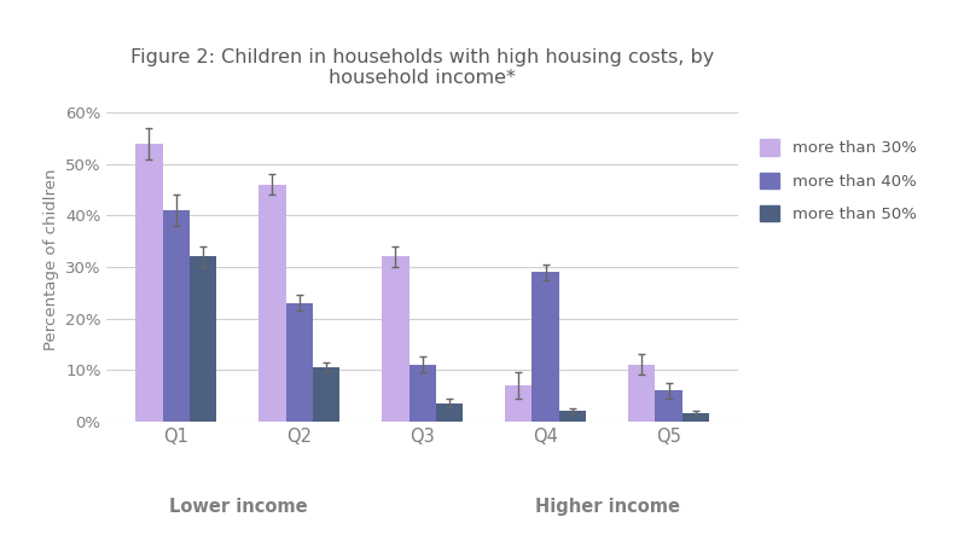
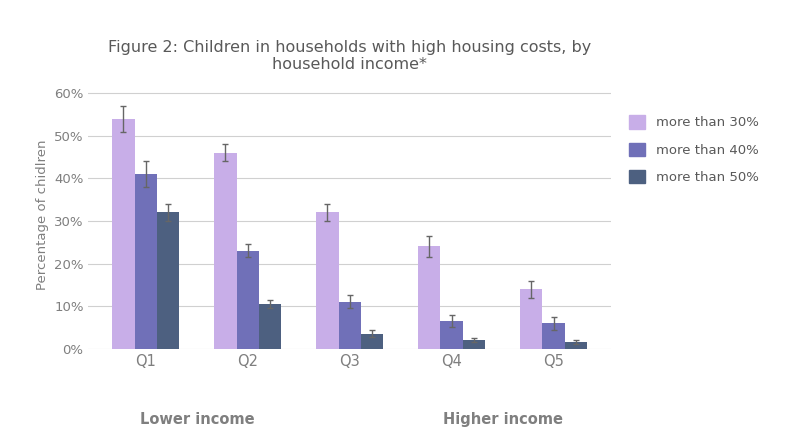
more than 30%/Q4: 7% -> 24%
more than 40%/Q4: 29.0% -> 6.5%
more than 30%/Q5: 11% -> 14%
